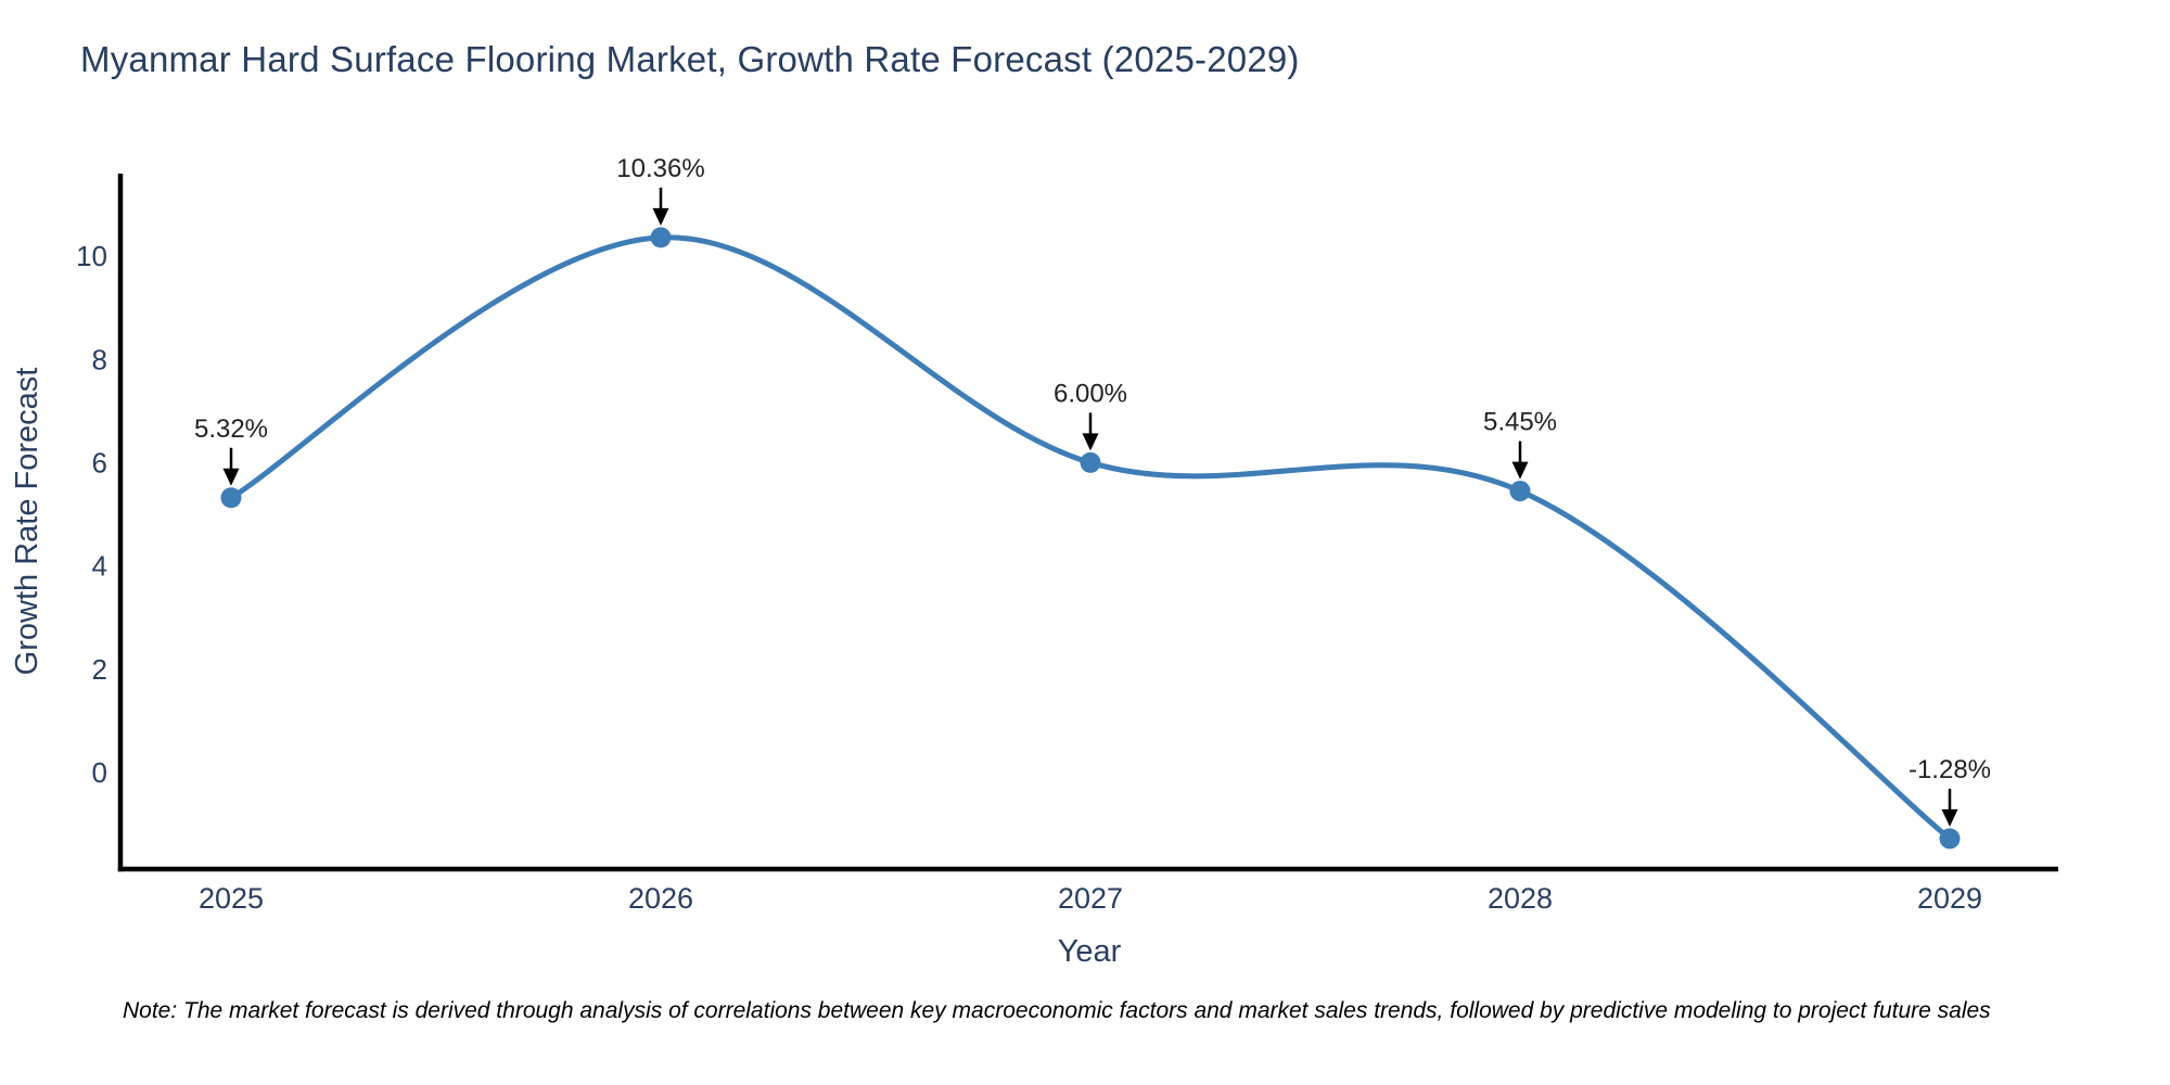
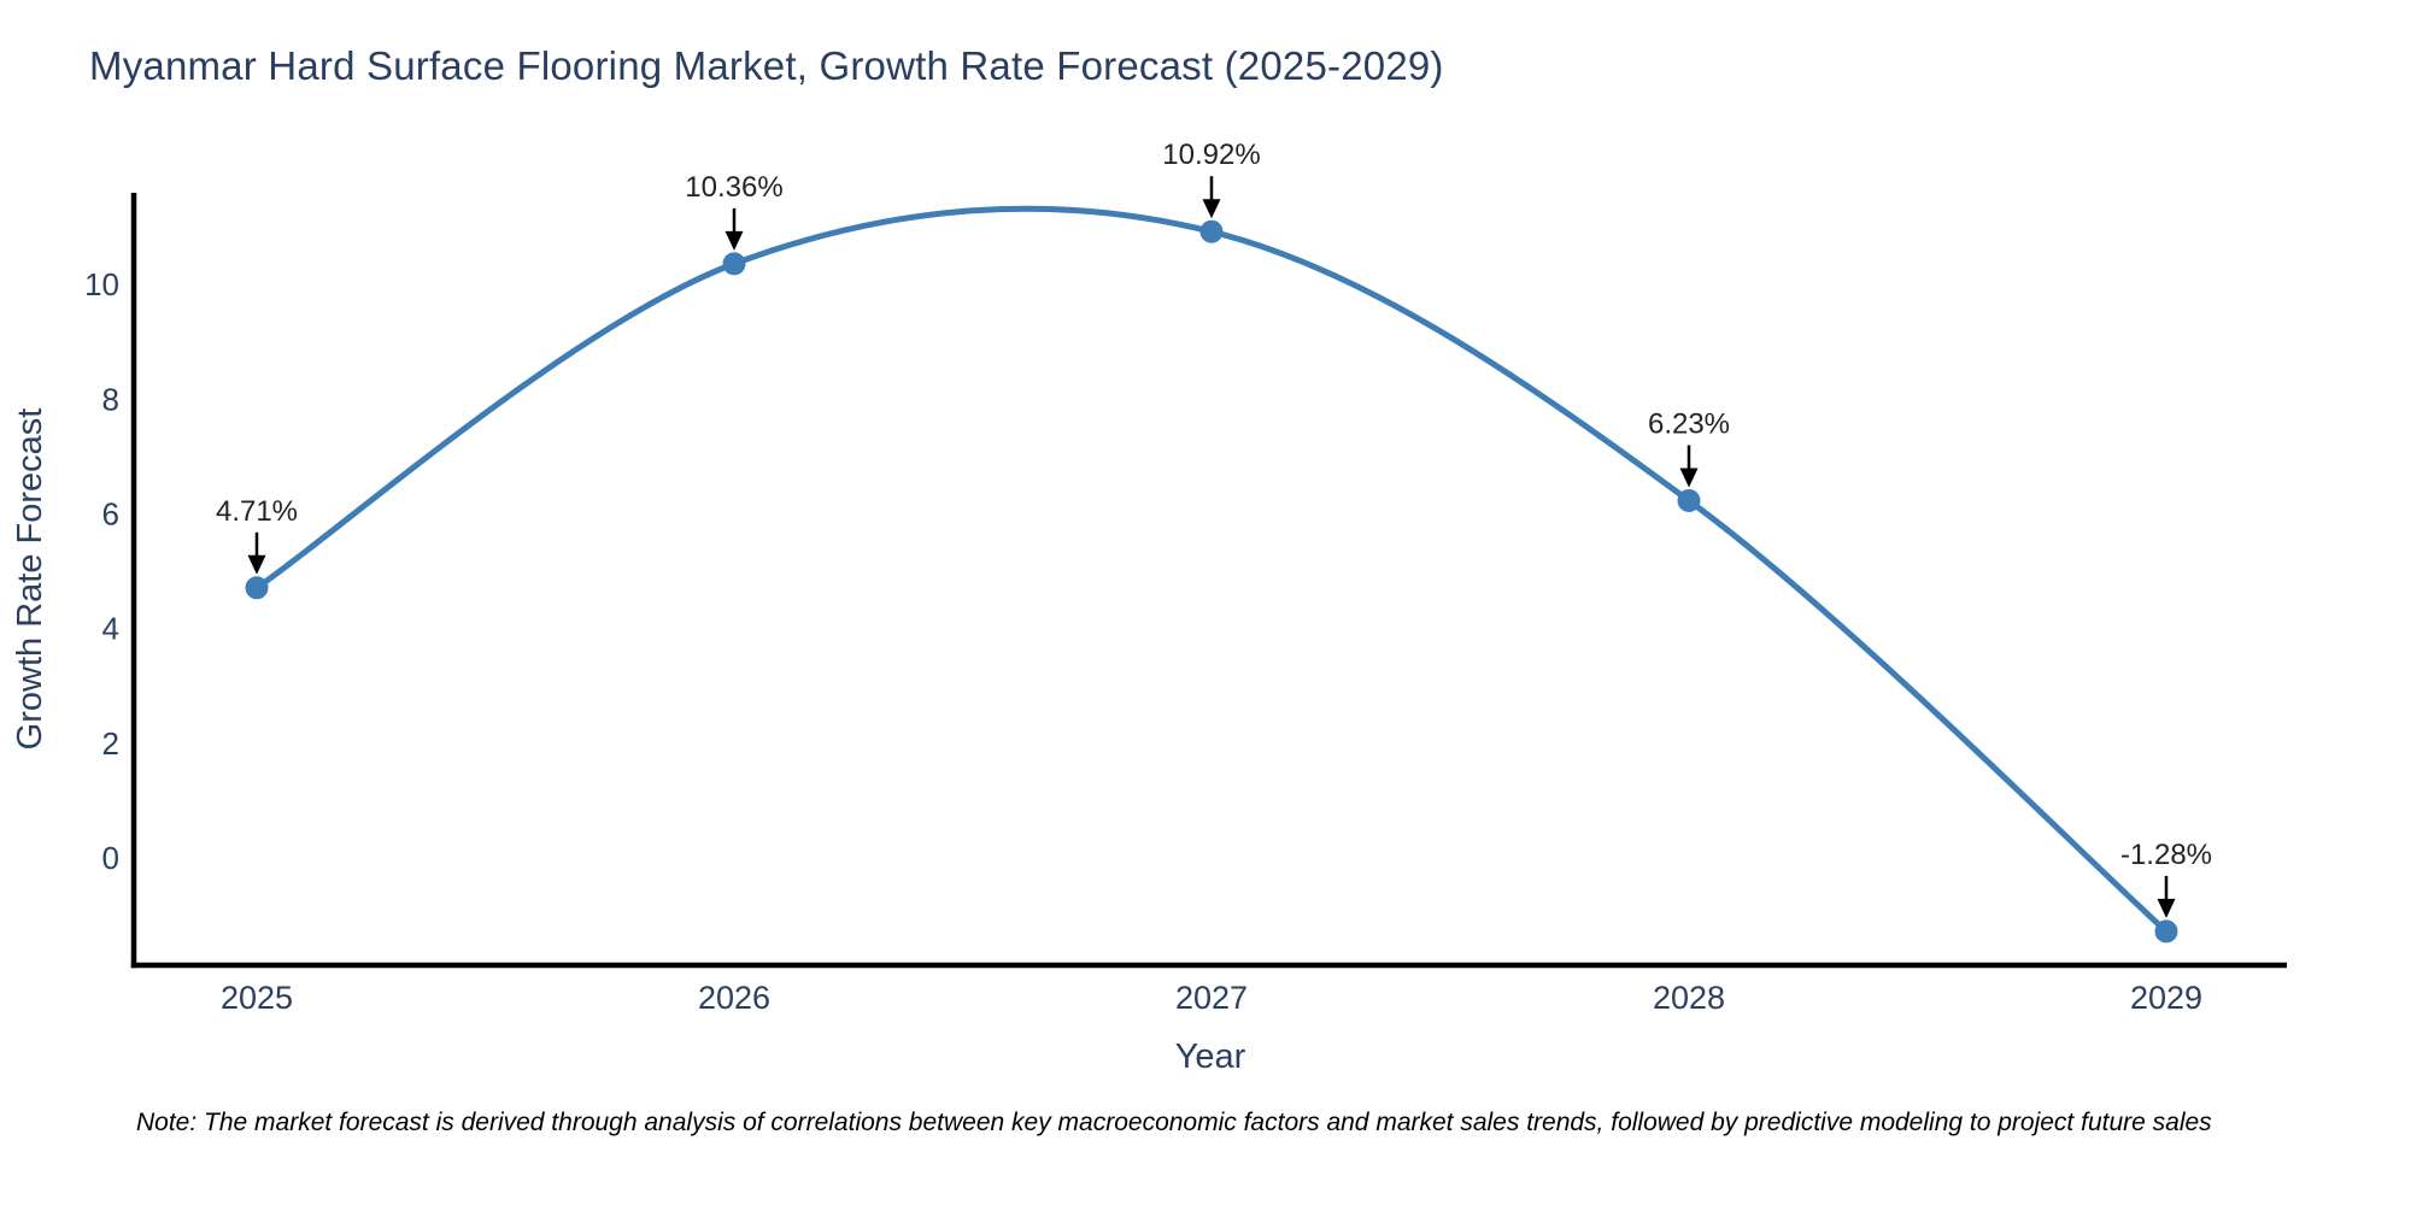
2025: 5.32% -> 4.71%
2027: 6.00% -> 10.92%
2028: 5.45% -> 6.23%
